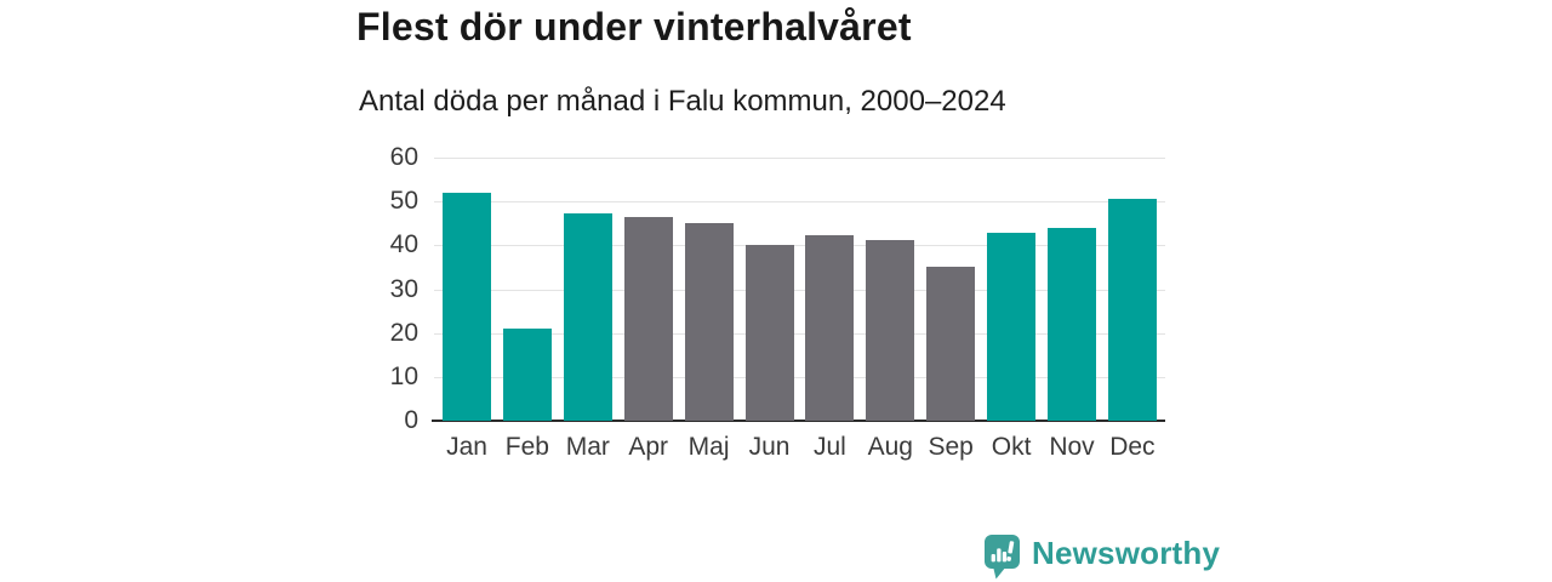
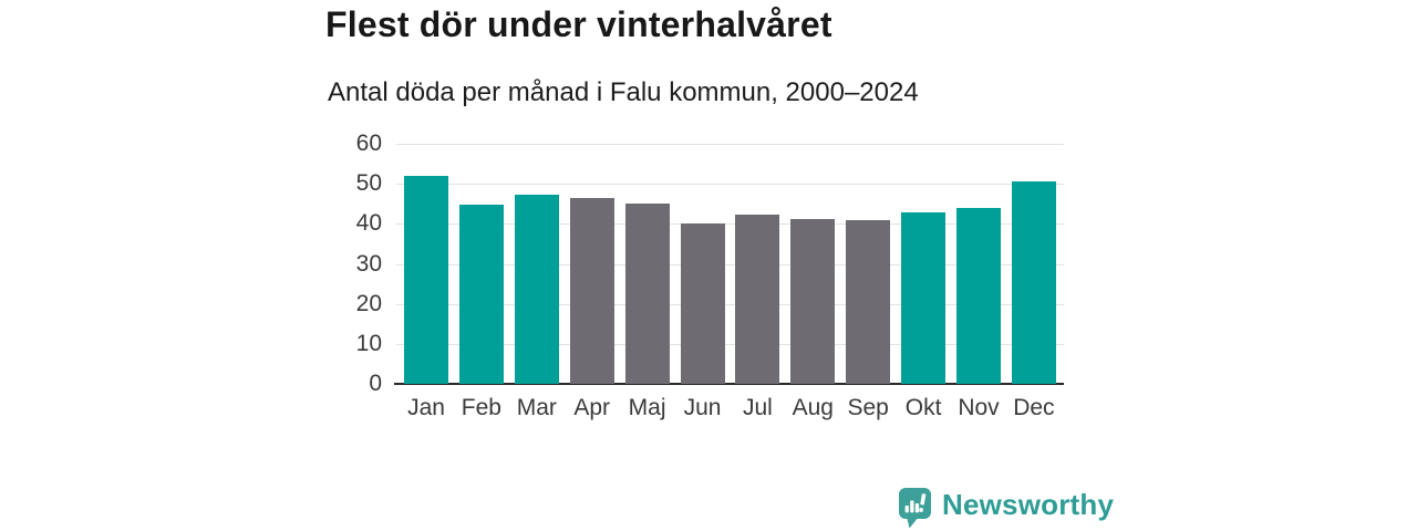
Feb: 21 -> 45
Sep: 35 -> 41
